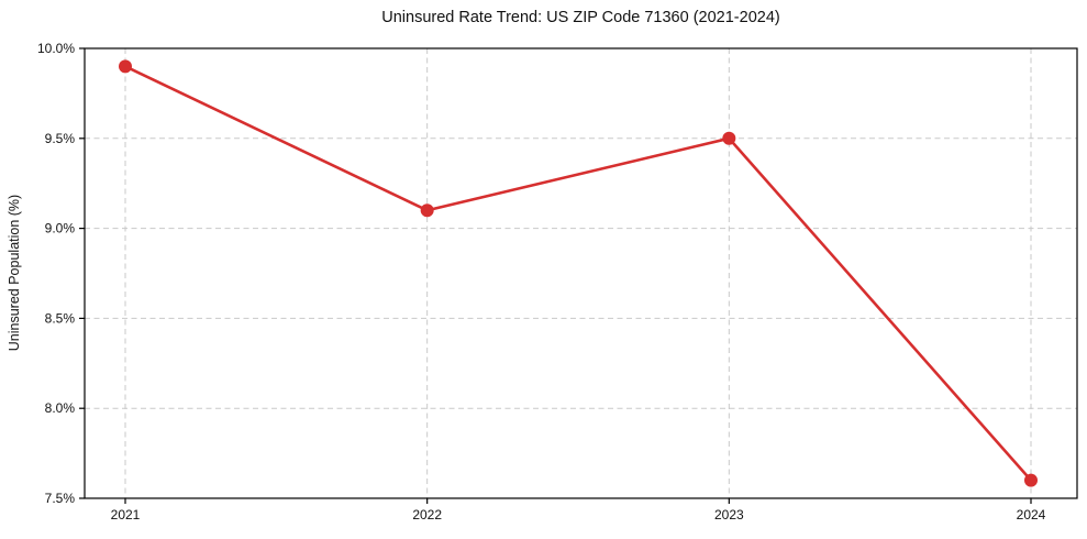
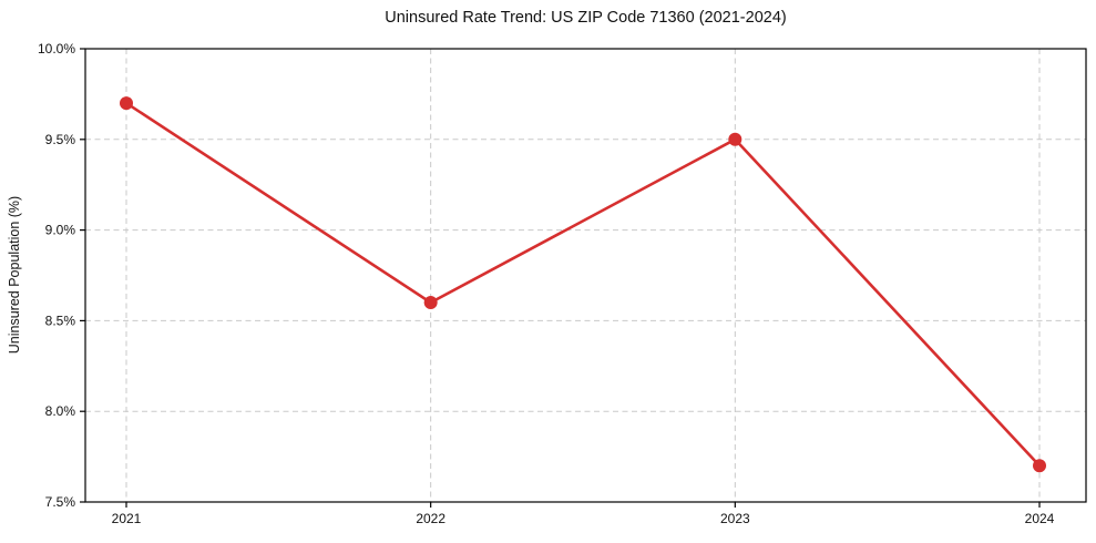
2021: 9.9% -> 9.7%
2022: 9.1% -> 8.6%
2024: 7.6% -> 7.7%
